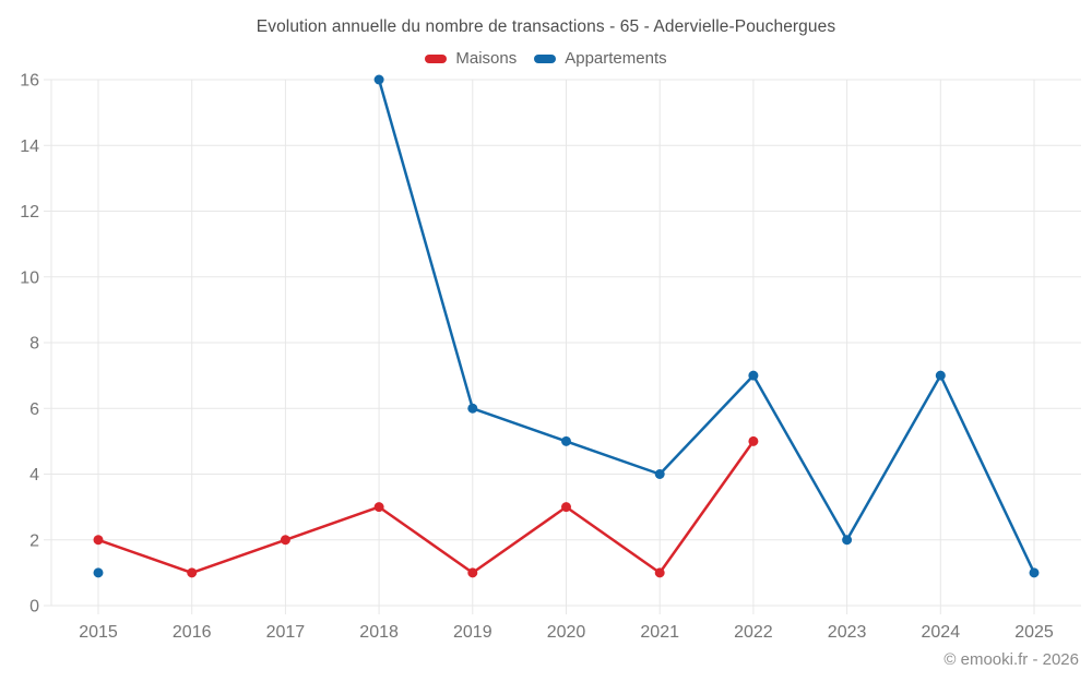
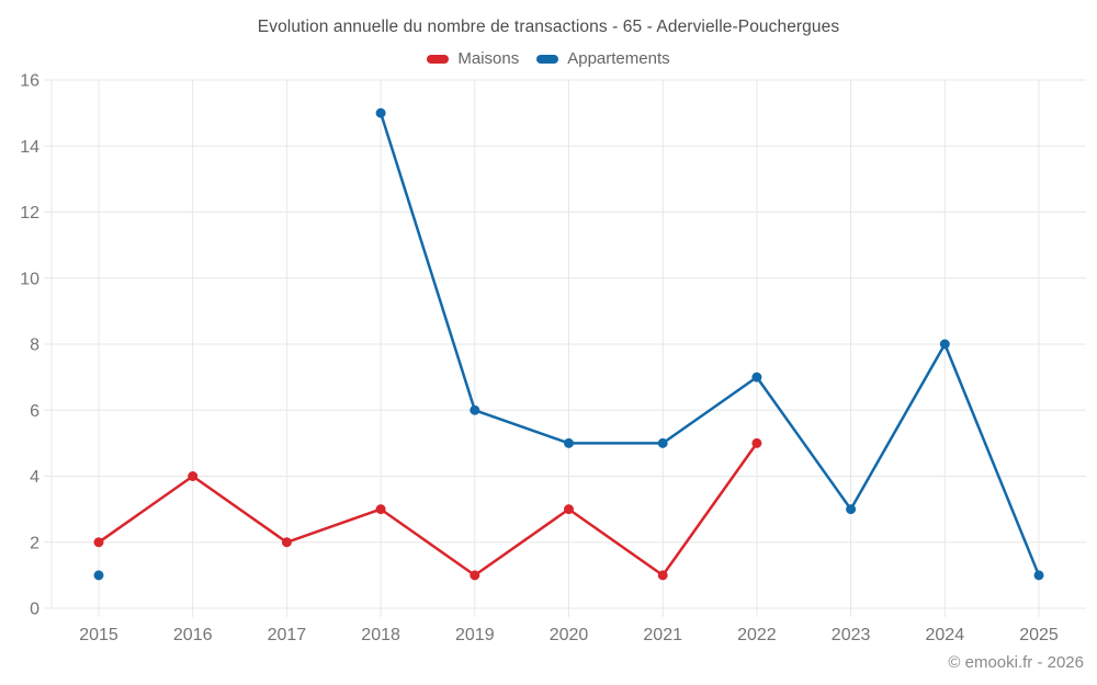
Maisons/2016: 1 -> 4
Appartements/2018: 16 -> 15
Appartements/2021: 4 -> 5
Appartements/2023: 2 -> 3
Appartements/2024: 7 -> 8
